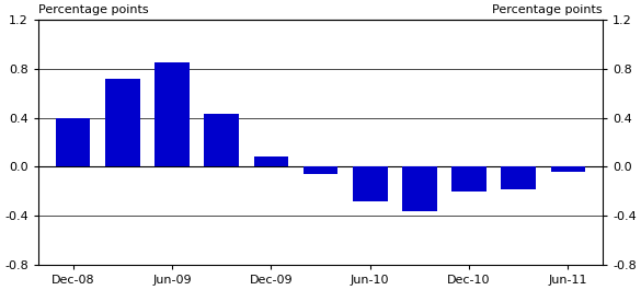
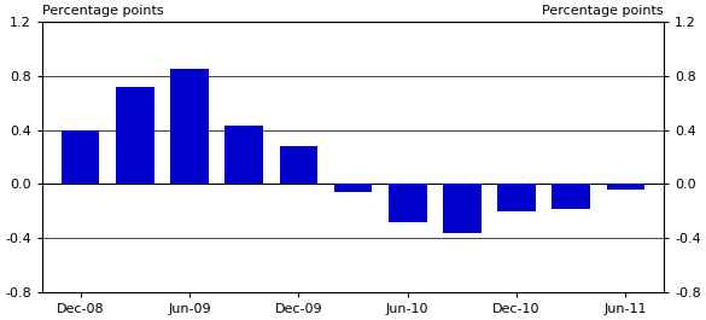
Dec-09: 0.08 -> 0.28
